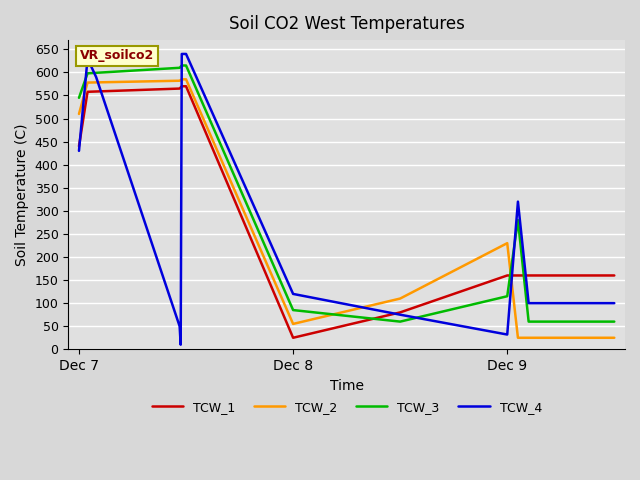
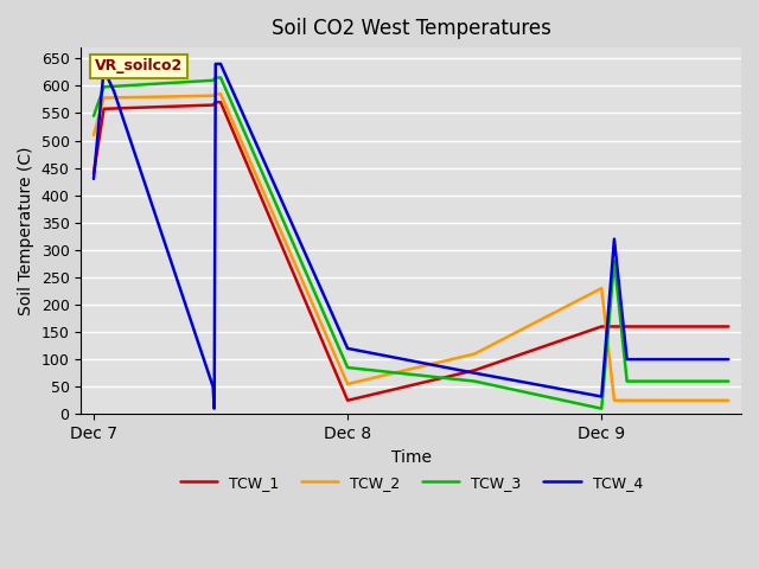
TCW_3/Dec 9: 115 -> 10
